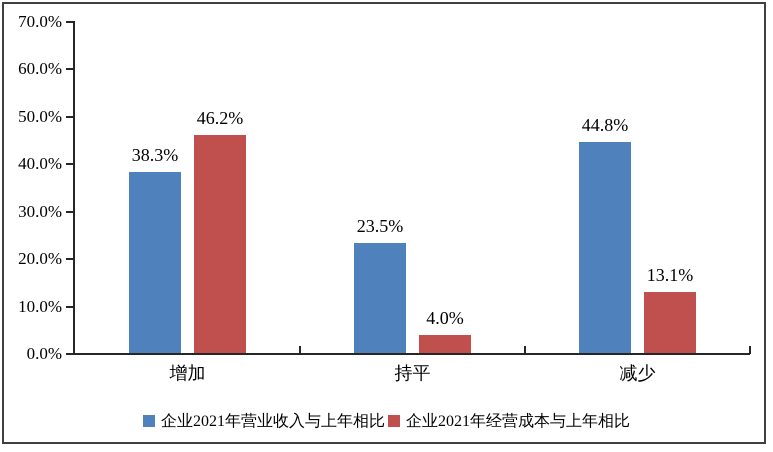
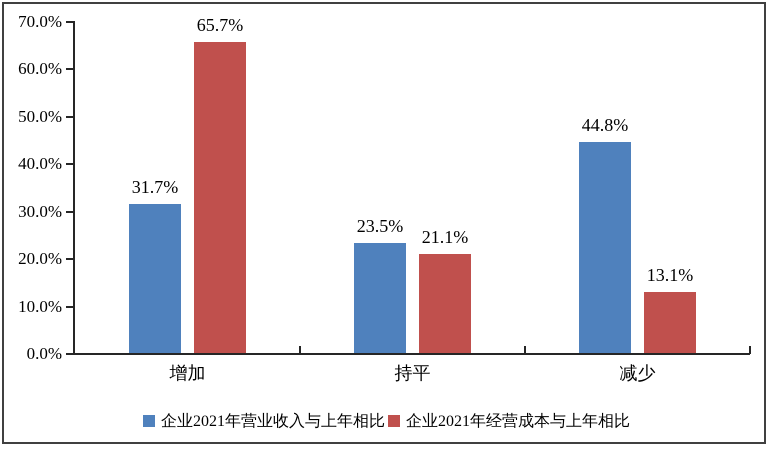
企业2021年营业收入与上年相比/增加: 38.3% -> 31.7%
企业2021年经营成本与上年相比/增加: 46.2% -> 65.7%
企业2021年经营成本与上年相比/持平: 4.0% -> 21.1%
